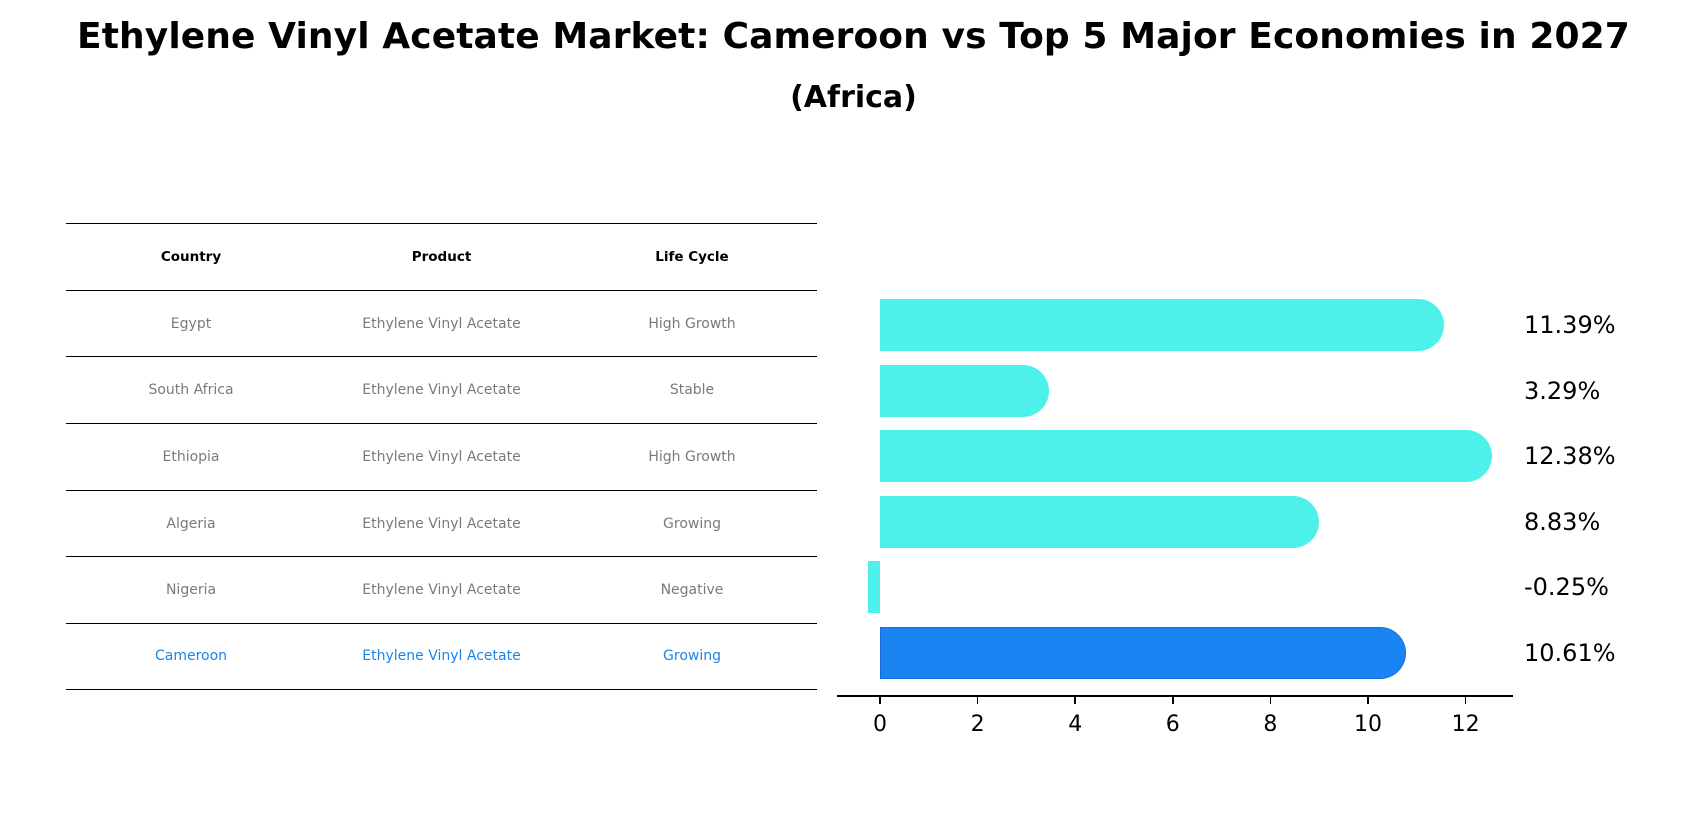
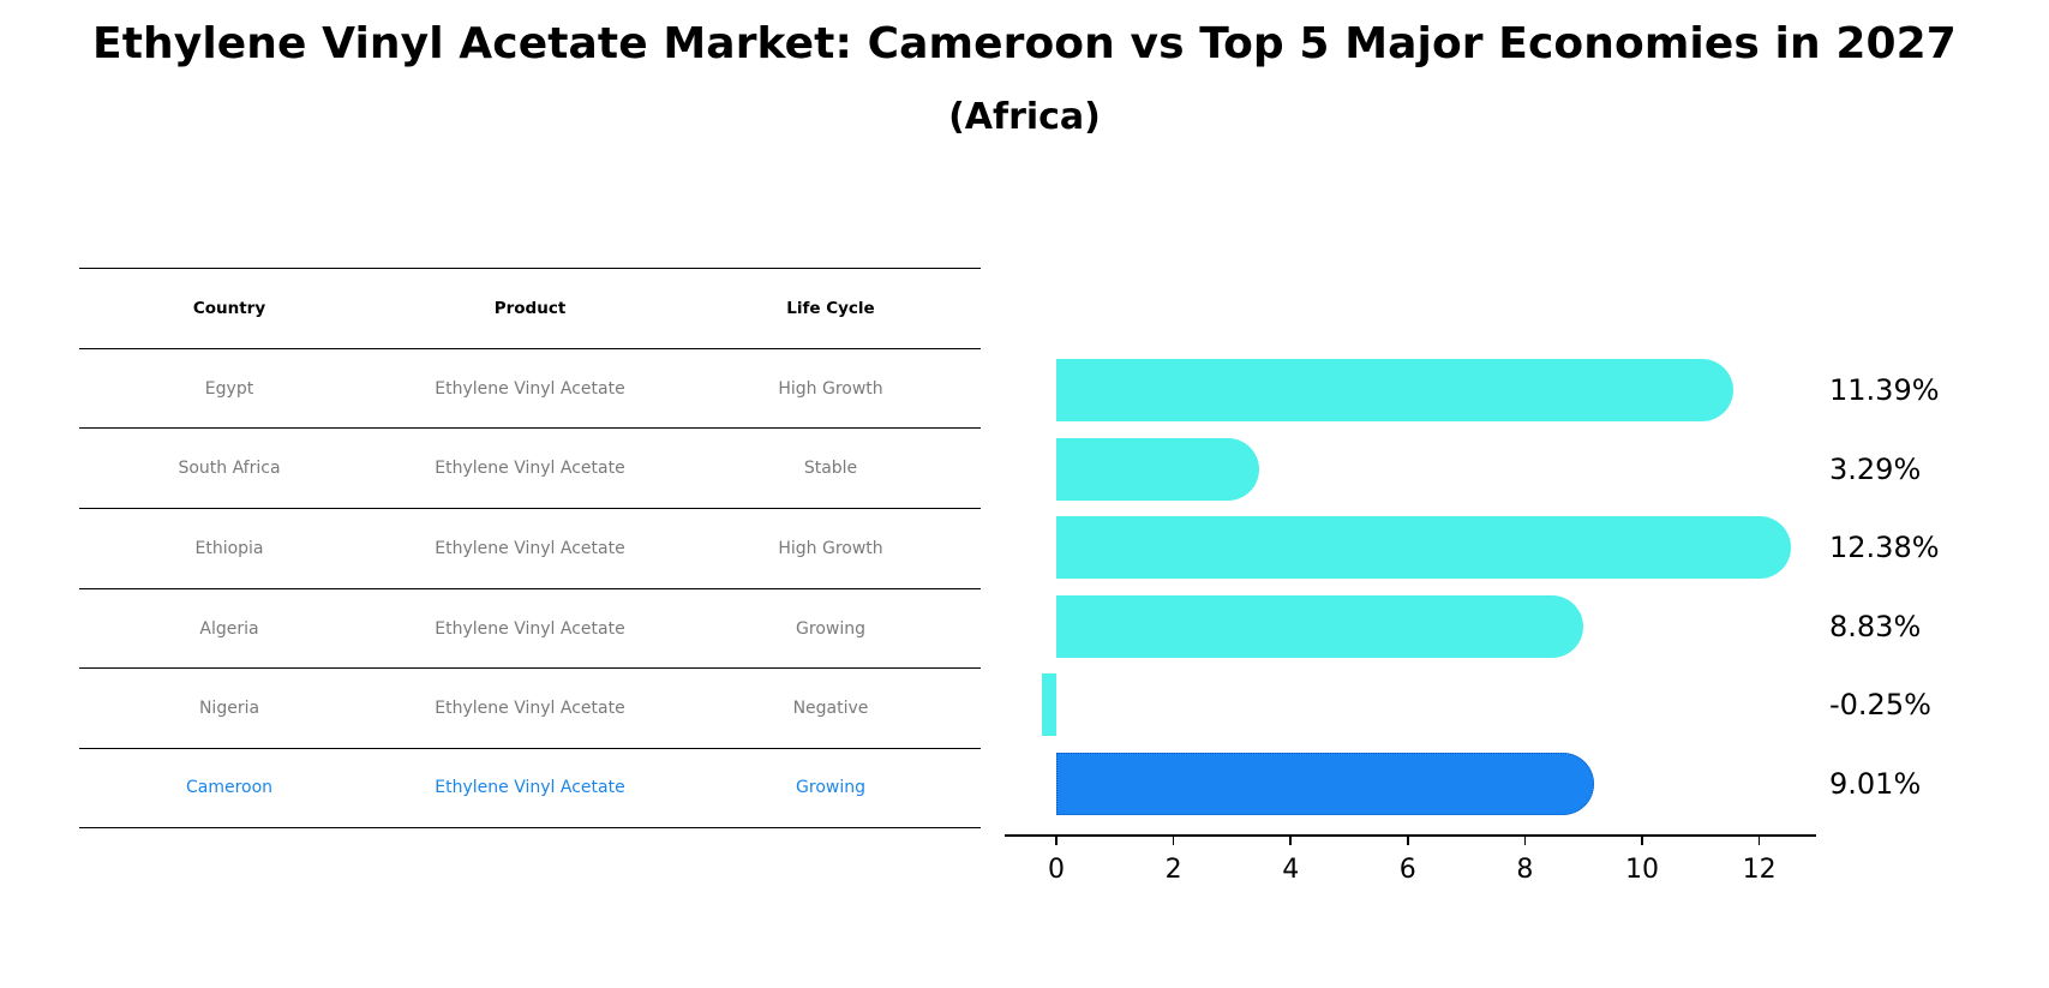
Cameroon: 10.61% -> 9.01%
